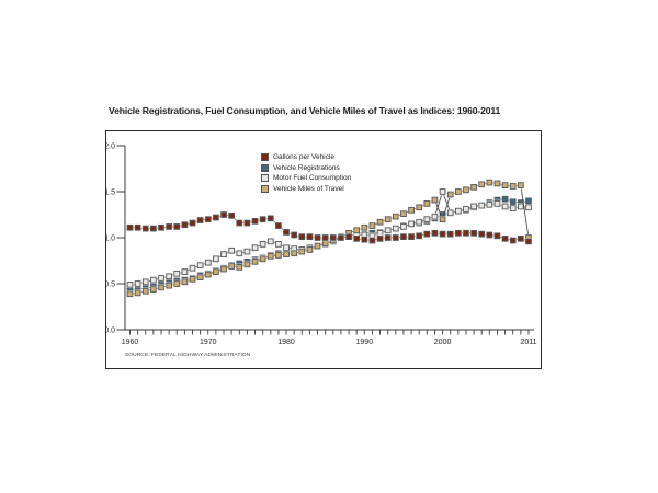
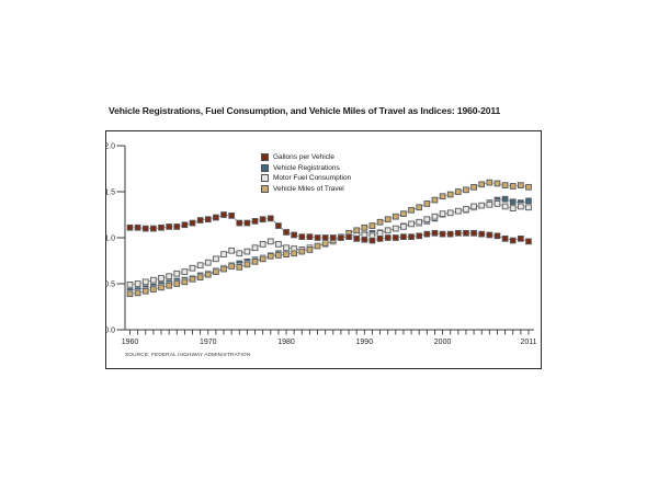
Motor Fuel Consumption/2000: 1.5 -> 1.3
Vehicle Miles of Travel/2000: 1.2 -> 1.4
Vehicle Miles of Travel/2011: 1.0 -> 1.6
